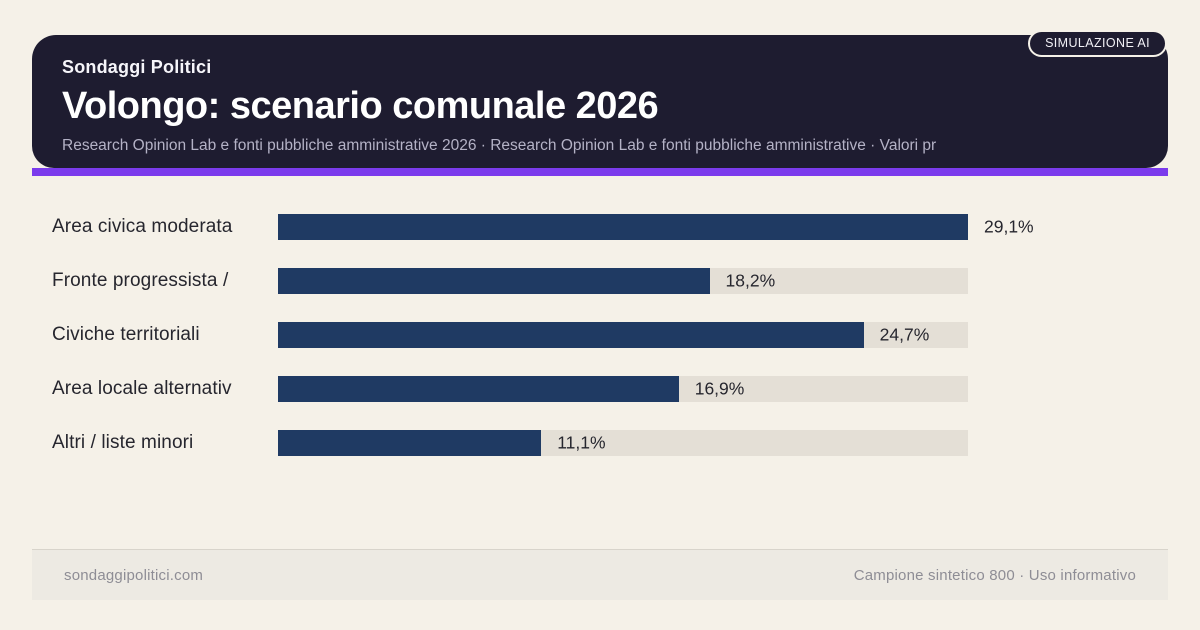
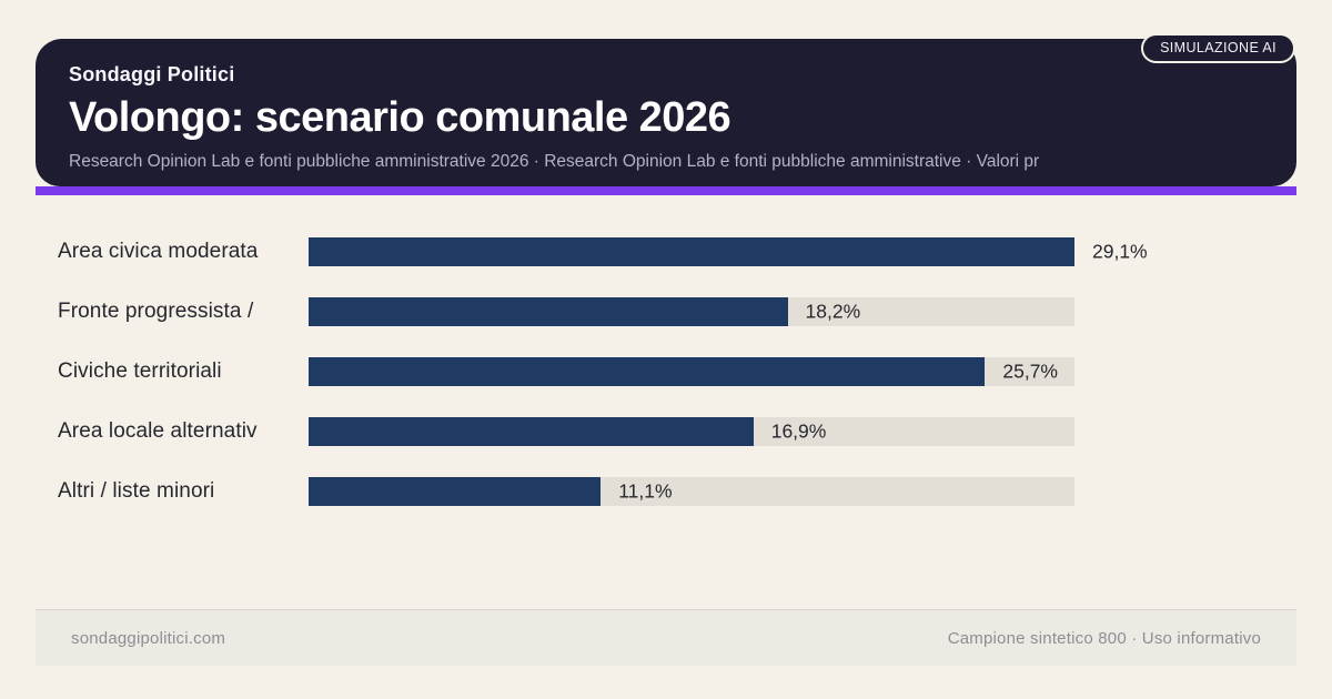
Civiche territoriali: 24,7% -> 25,7%
